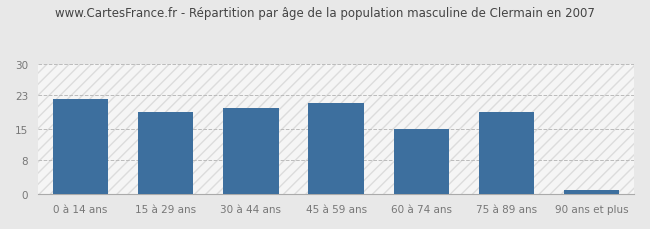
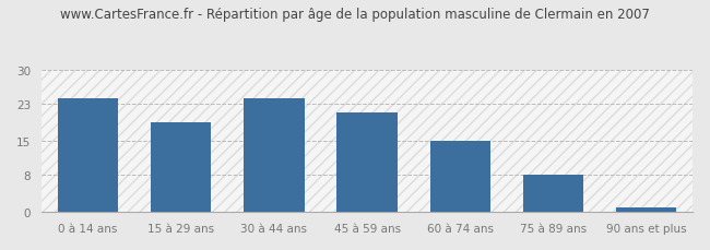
0 à 14 ans: 22 -> 24
30 à 44 ans: 20 -> 24
75 à 89 ans: 19 -> 8
